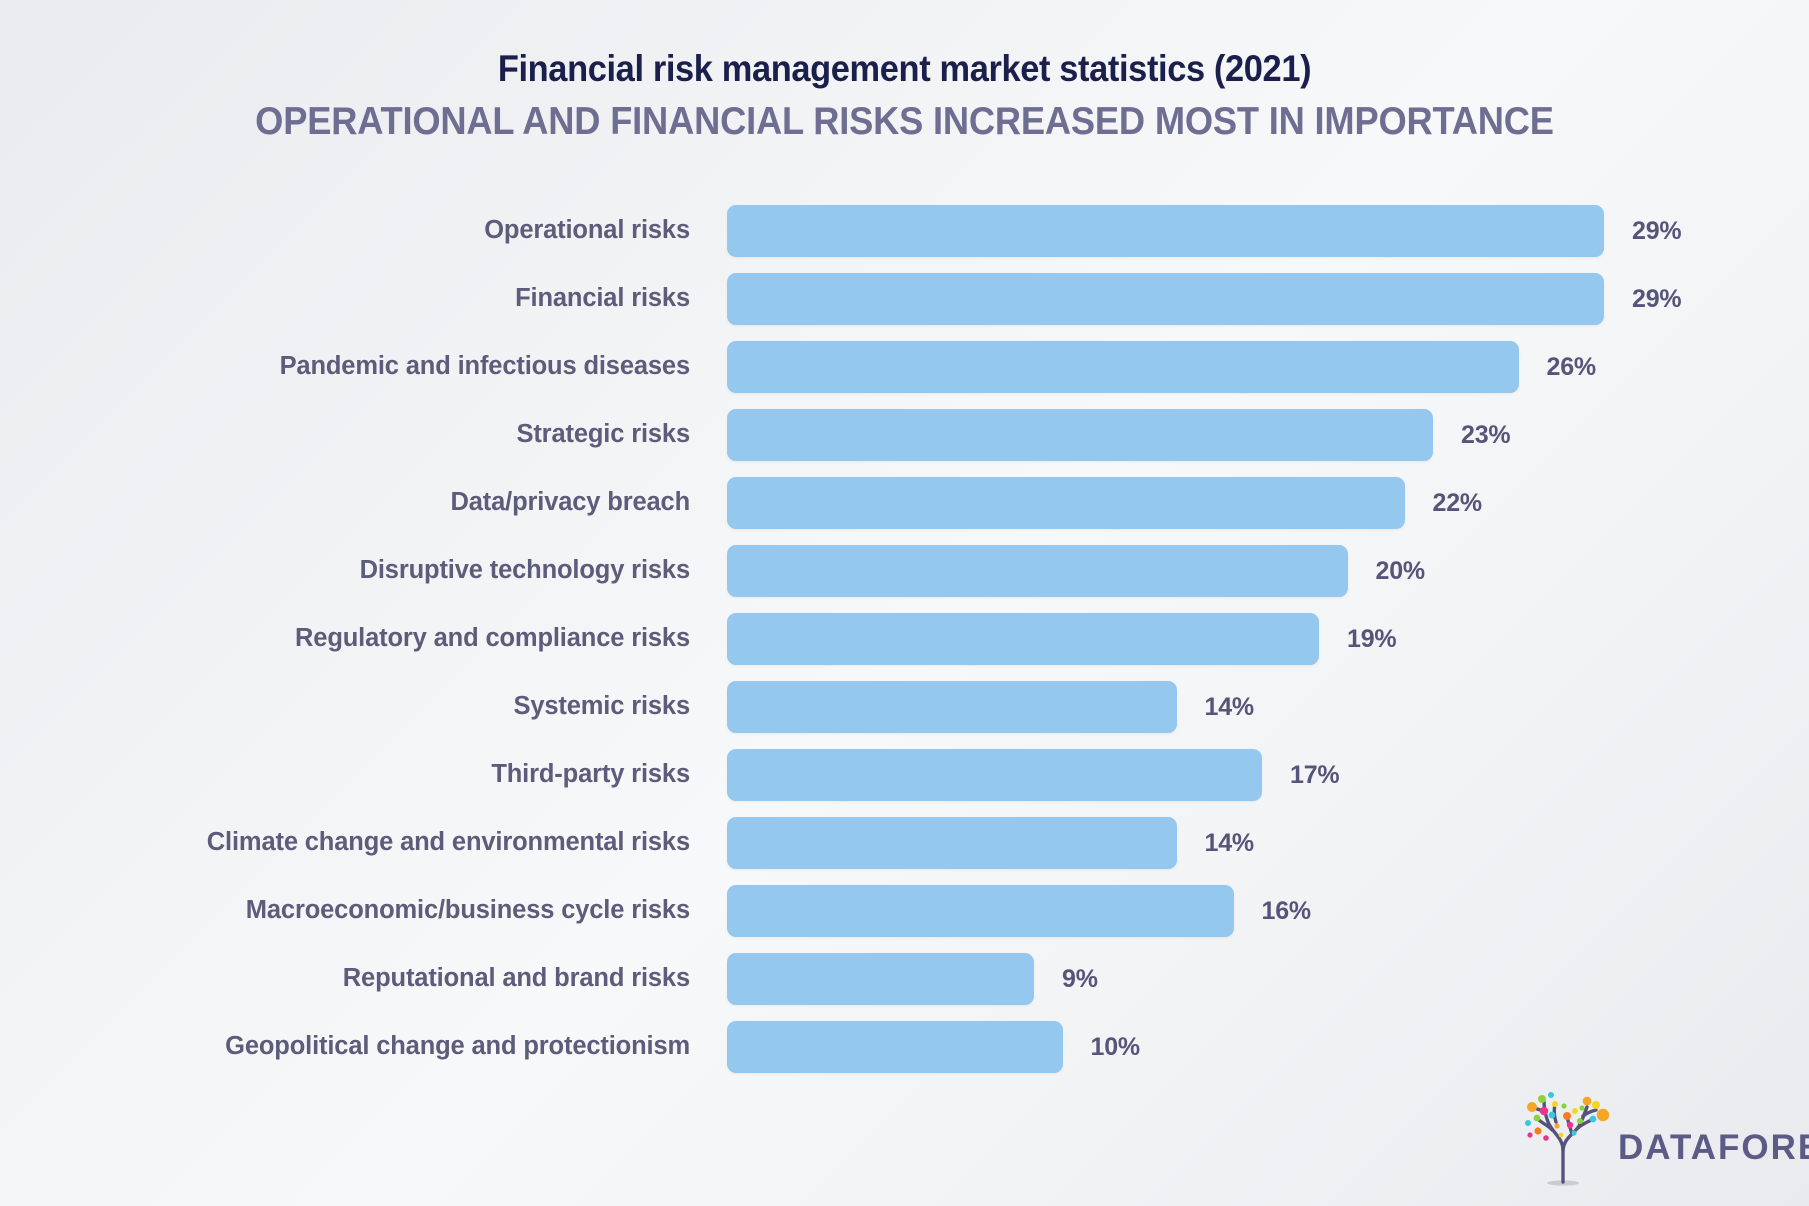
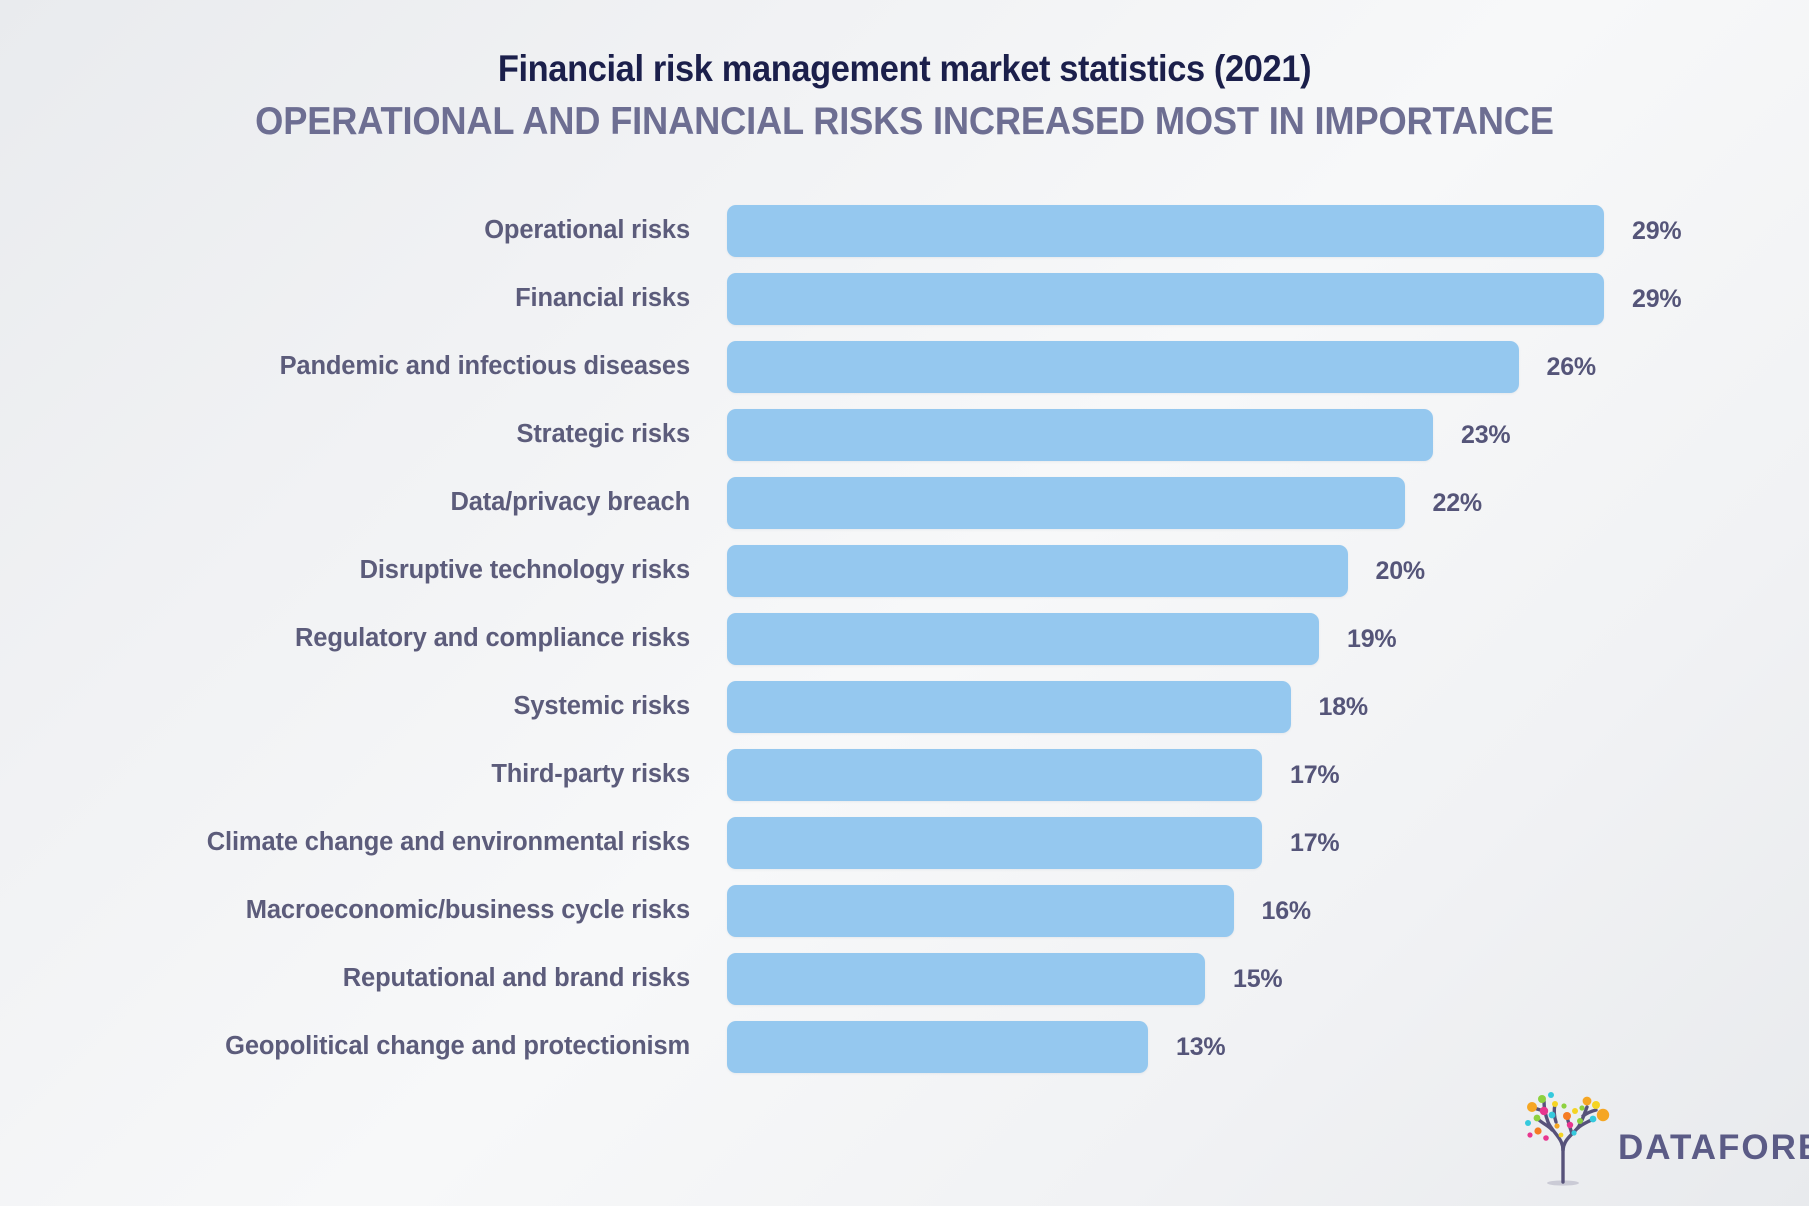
Systemic risks: 14% -> 18%
Climate change and environmental risks: 14% -> 17%
Reputational and brand risks: 9% -> 15%
Geopolitical change and protectionism: 10% -> 13%
